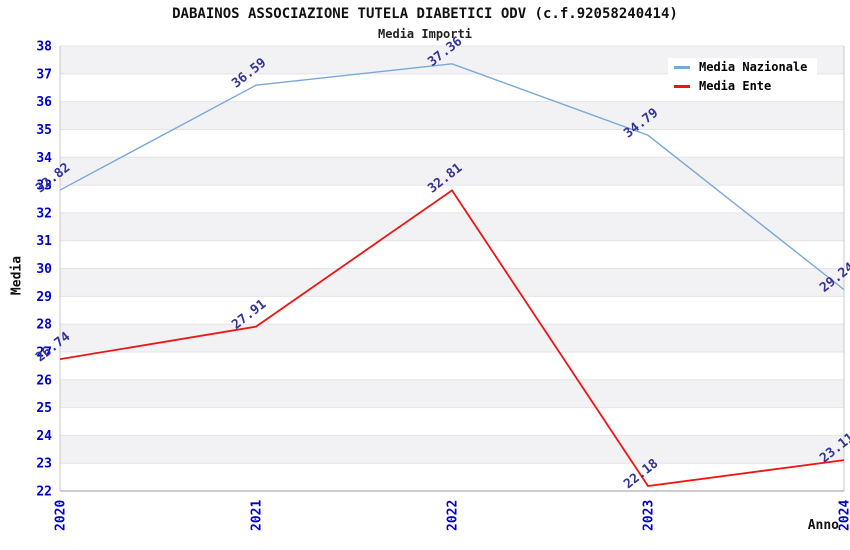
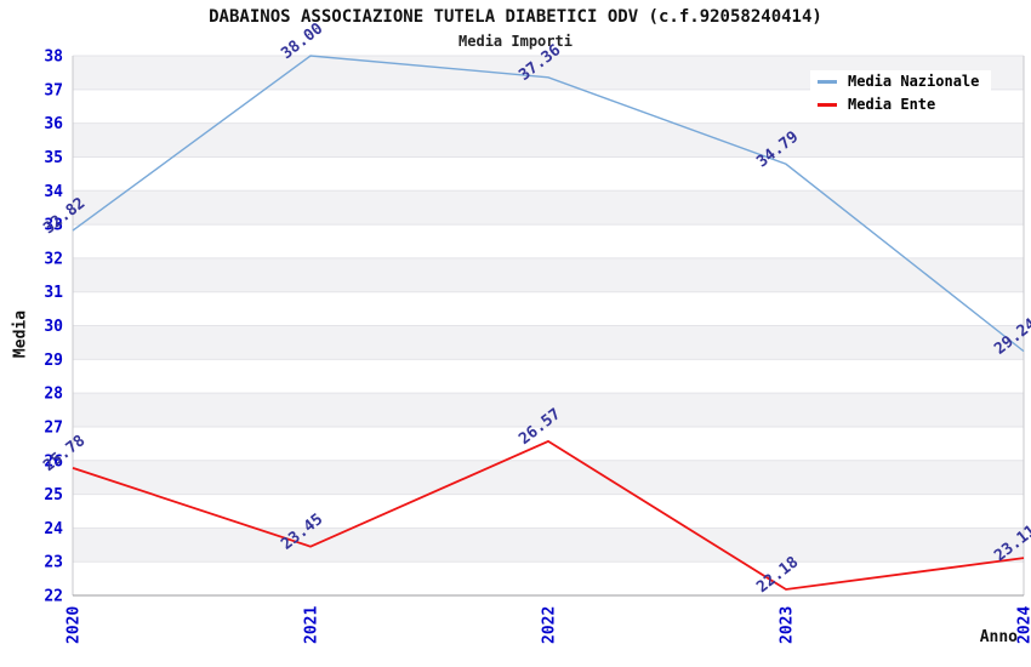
Media Ente/2020: 26.74 -> 25.78
Media Nazionale/2021: 36.59 -> 38.00
Media Ente/2021: 27.91 -> 23.45
Media Ente/2022: 32.81 -> 26.57
